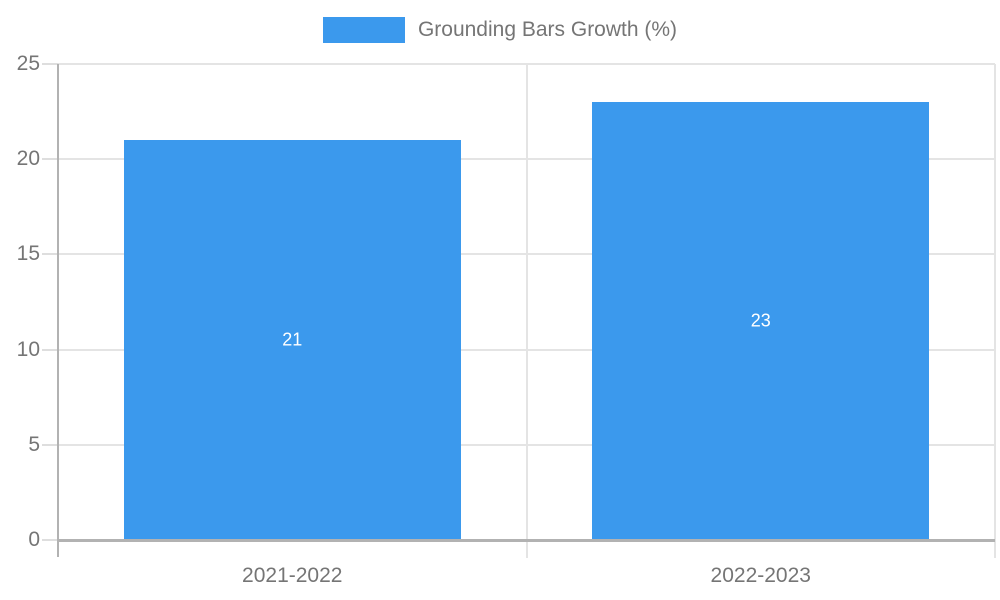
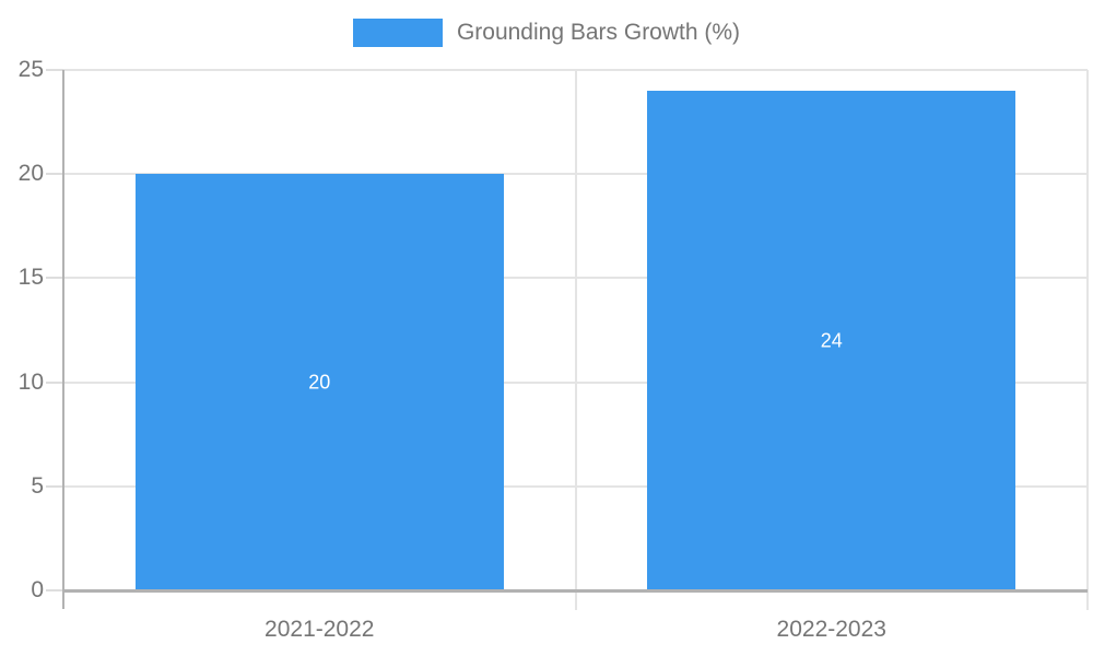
2021-2022: 21 -> 20
2022-2023: 23 -> 24
